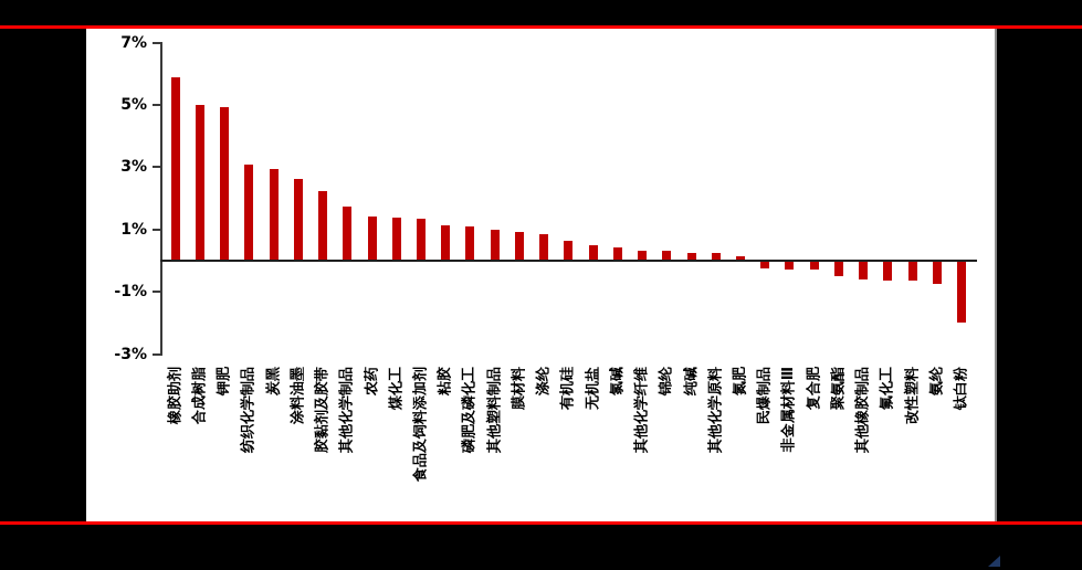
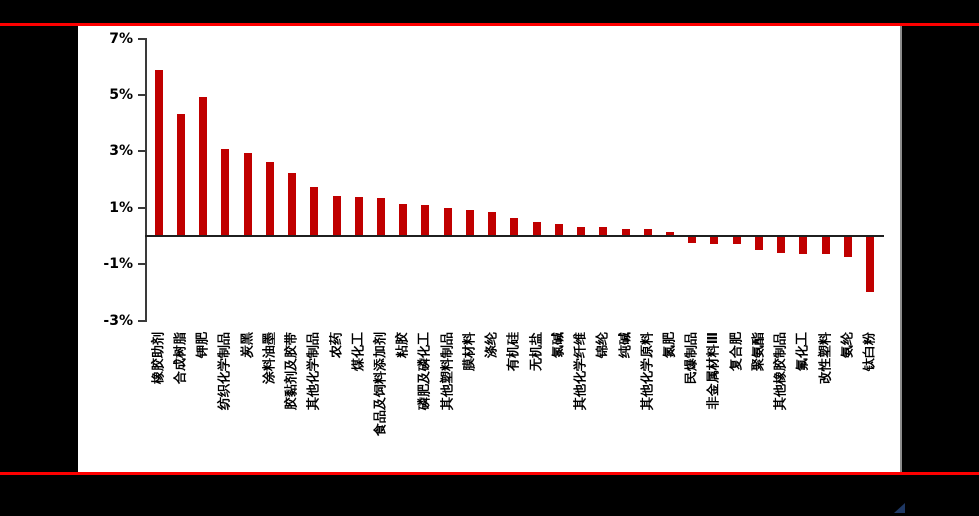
合成树脂: 5.0% -> 4.3%
